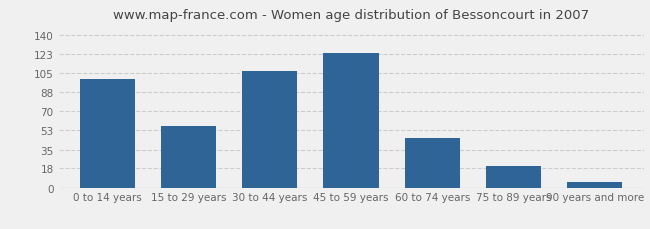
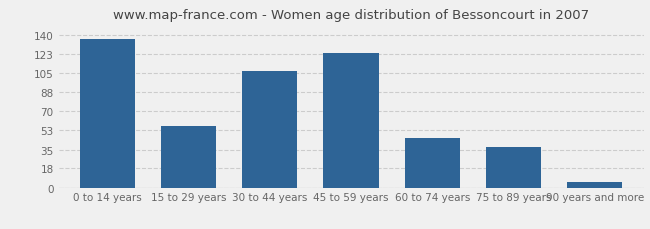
0 to 14 years: 100 -> 137
75 to 89 years: 20 -> 37
